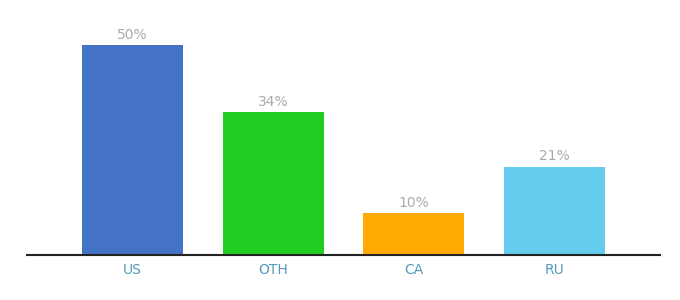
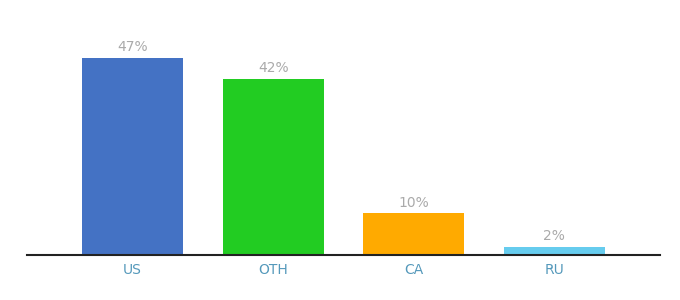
US: 50% -> 47%
OTH: 34% -> 42%
RU: 21% -> 2%
